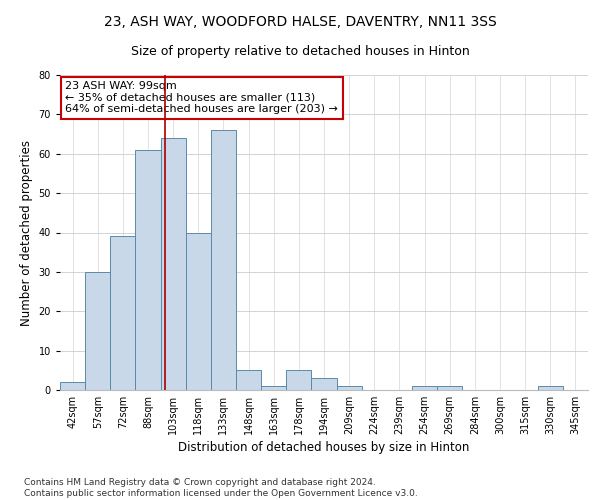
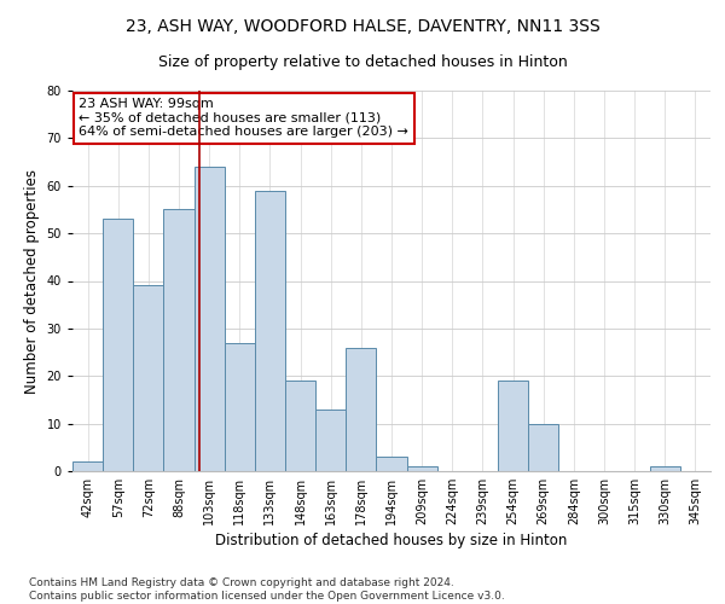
57sqm: 30 -> 53
88sqm: 61 -> 55
118sqm: 40 -> 27
133sqm: 66 -> 59
148sqm: 5 -> 19
163sqm: 1 -> 13
178sqm: 5 -> 26
254sqm: 1 -> 19
269sqm: 1 -> 10
